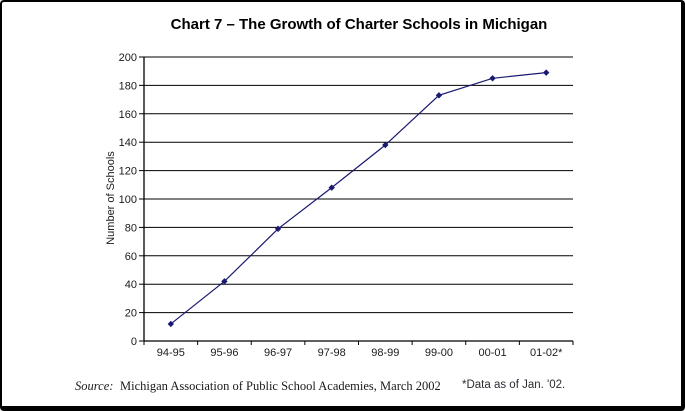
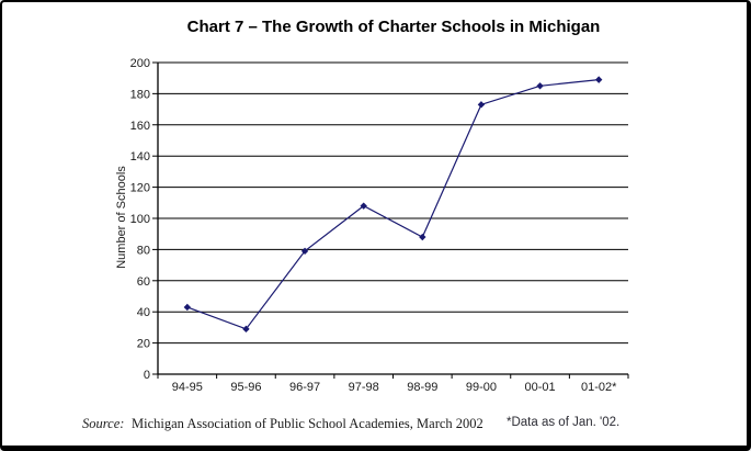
94-95: 12 -> 43
95-96: 42 -> 29
98-99: 138 -> 88
